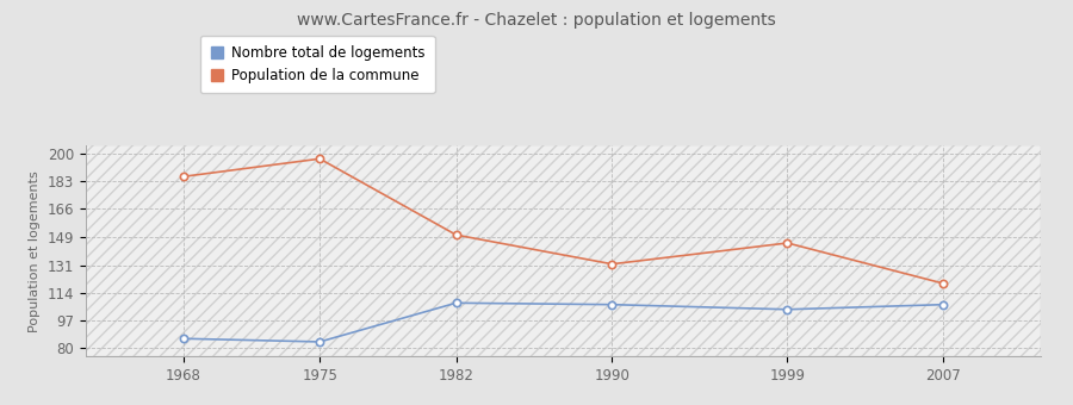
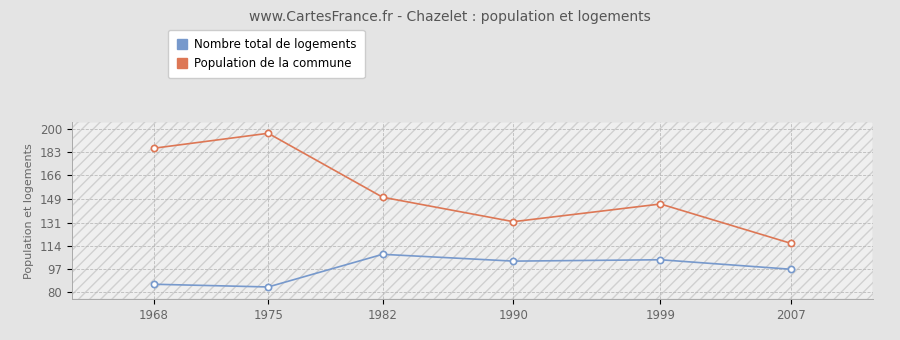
Nombre total de logements/1990: 107 -> 103
Nombre total de logements/2007: 107 -> 97
Population de la commune/2007: 120 -> 116
